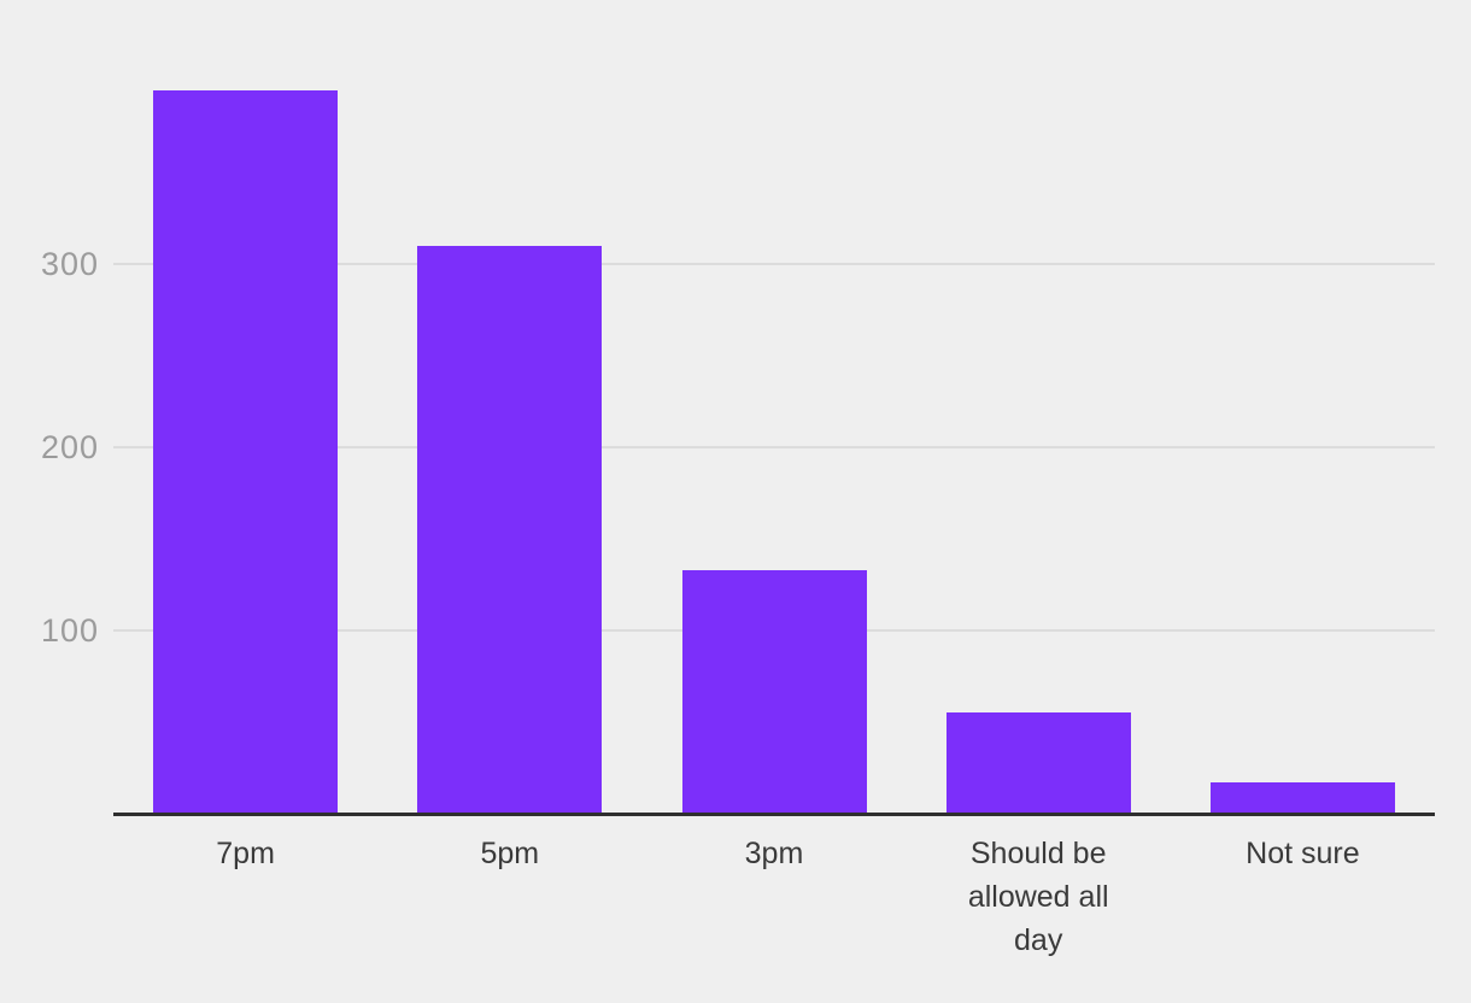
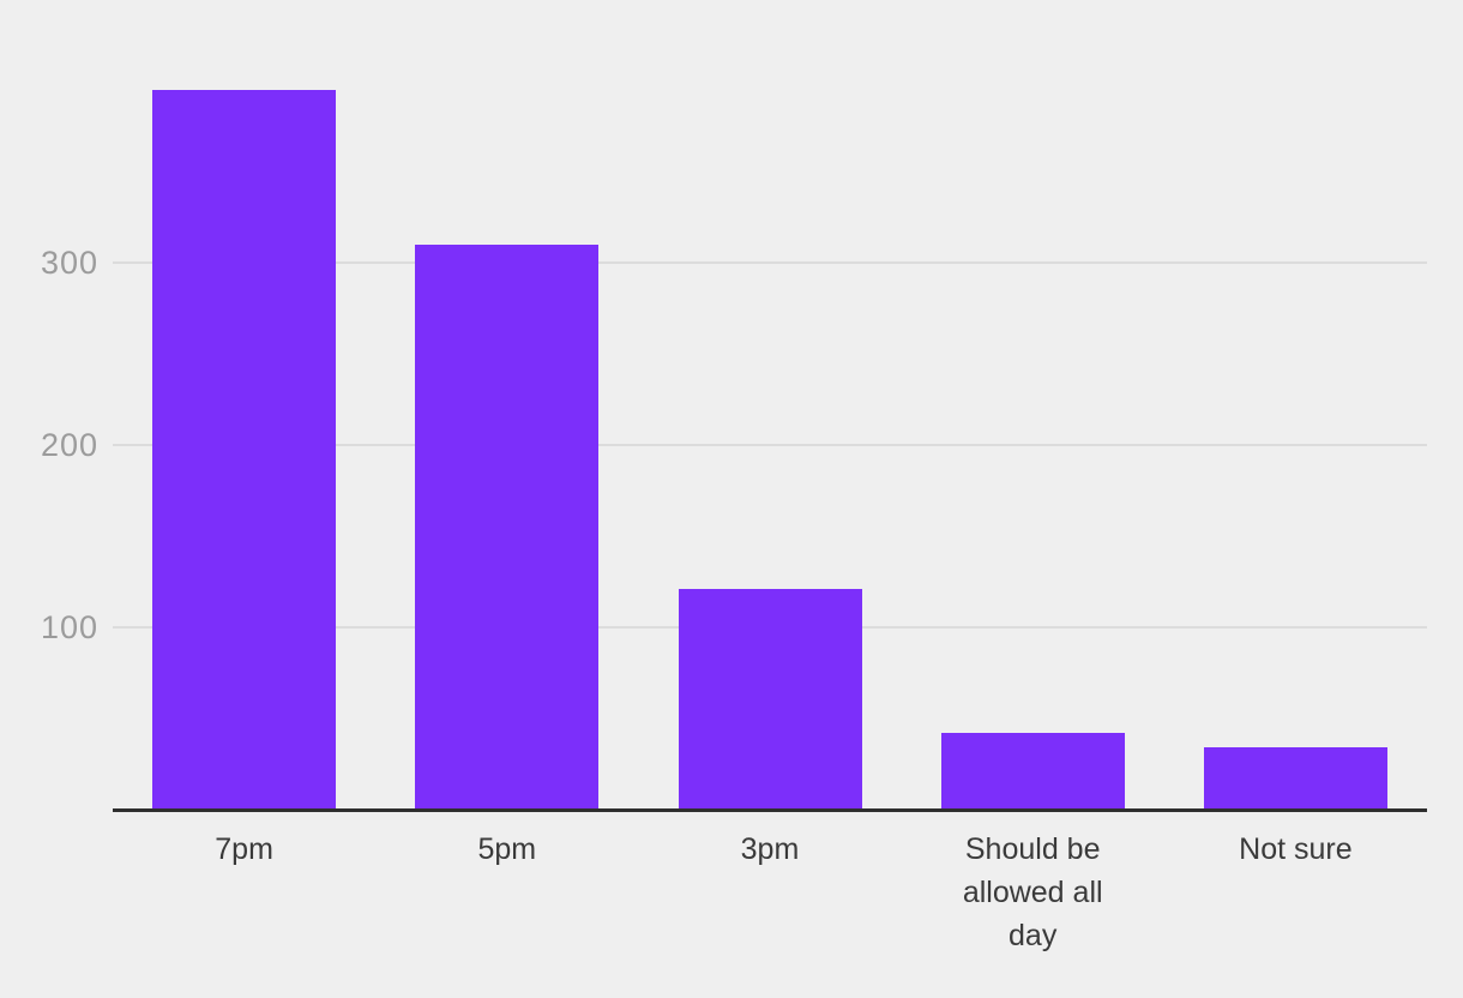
3pm: 133 -> 121
Should be allowed all day: 55 -> 42
Not sure: 17 -> 34
